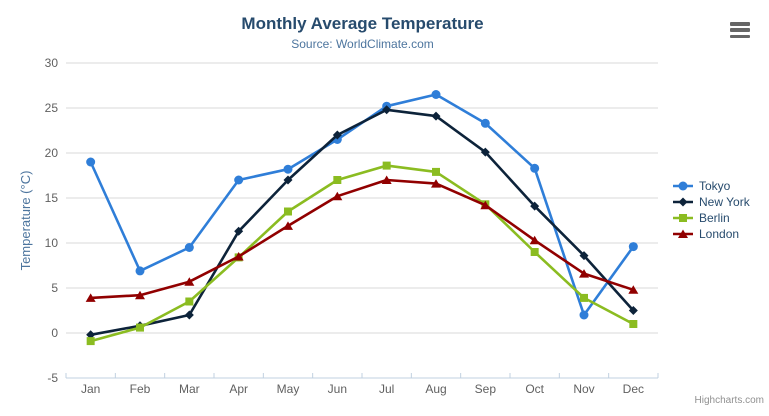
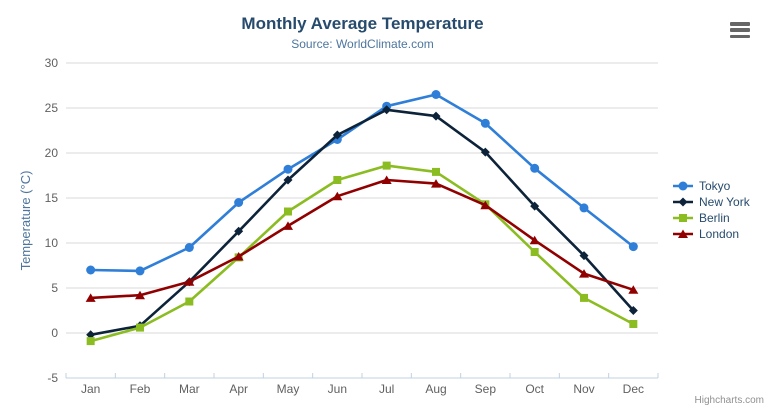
Tokyo/Jan: 19 -> 7
New York/Mar: 2 -> 6
Tokyo/Apr: 17 -> 14
Tokyo/Nov: 2 -> 14
